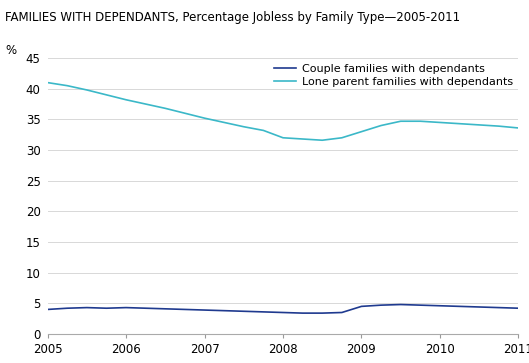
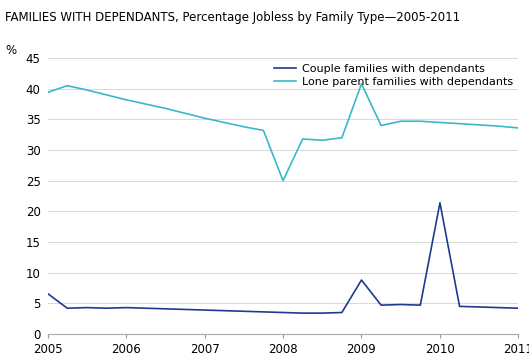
Couple families with dependants/2005: 4.0 -> 6.6
Lone parent families with dependants/2005: 41.0 -> 39.4
Lone parent families with dependants/2008: 32.0 -> 25.0
Couple families with dependants/2009: 4.5 -> 8.8
Lone parent families with dependants/2009: 33.0 -> 40.8
Couple families with dependants/2010: 4.6 -> 21.4
